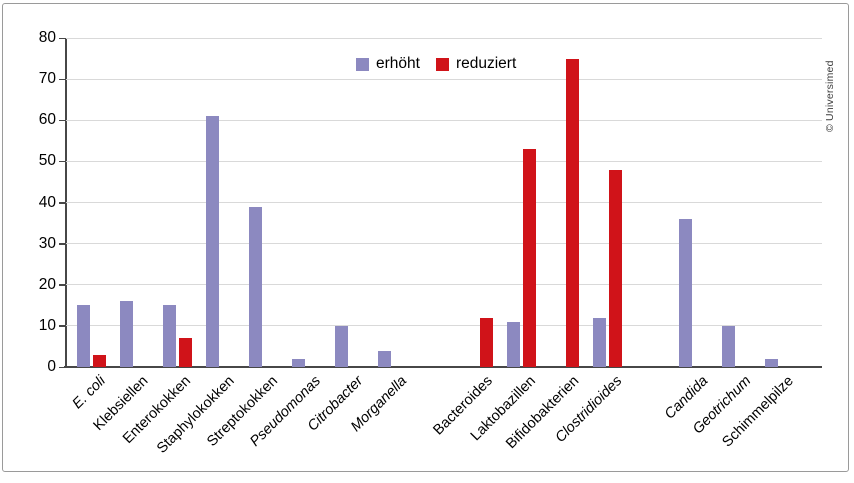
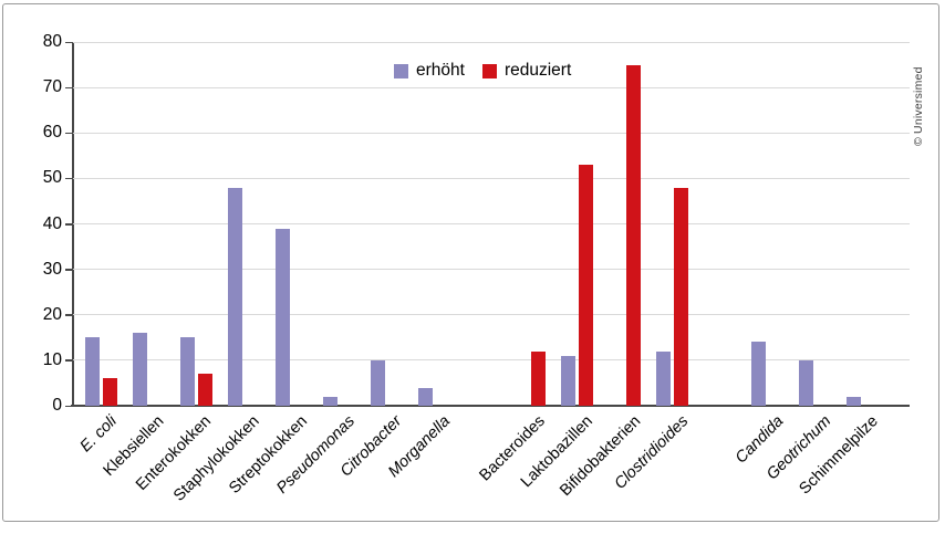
reduziert/E. coli: 3 -> 6
erhöht/Staphylokokken: 61 -> 48
erhöht/Candida: 36 -> 14
